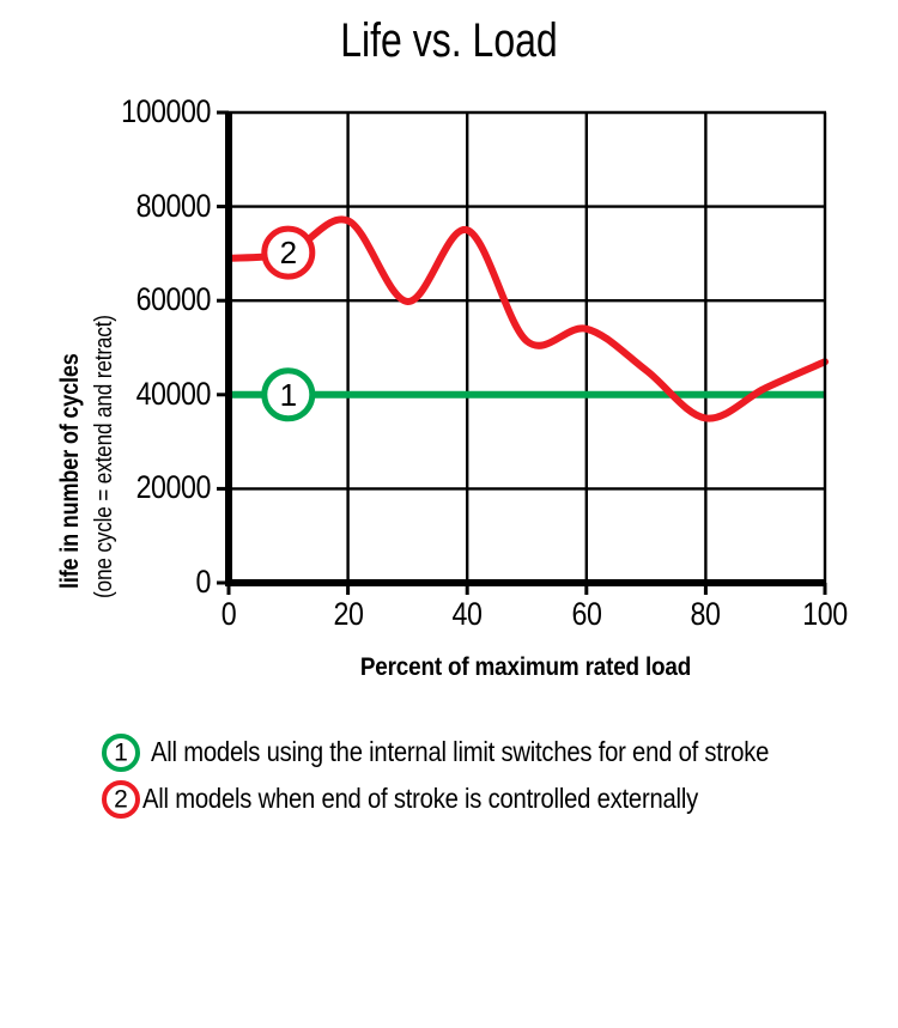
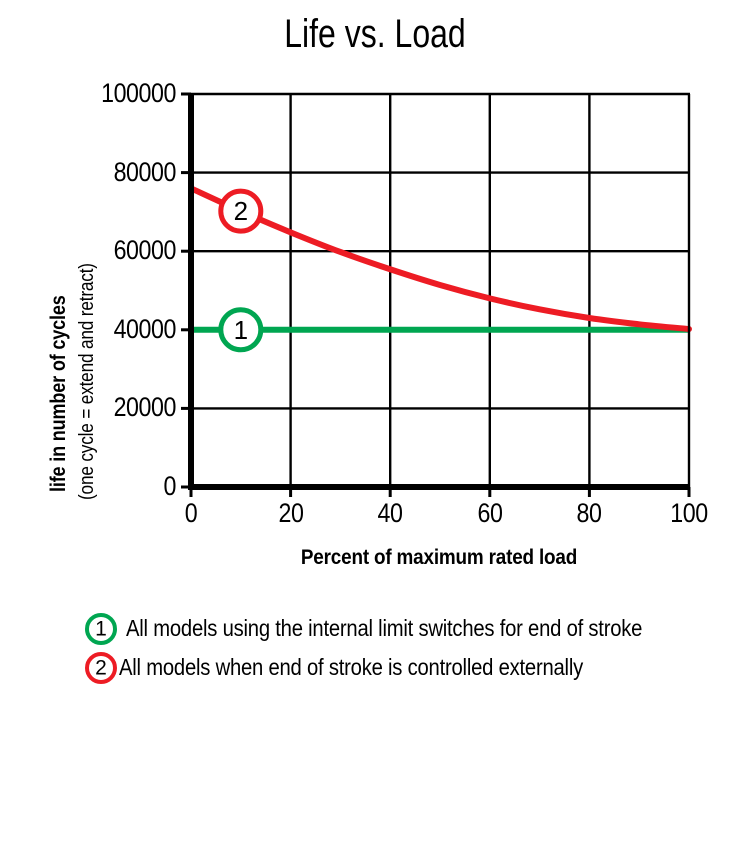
2/0: 69000 -> 76000
2/20: 77000 -> 65000
2/40: 75000 -> 55000
2/60: 54000 -> 48000
2/80: 35000 -> 43000
2/100: 47000 -> 40000
